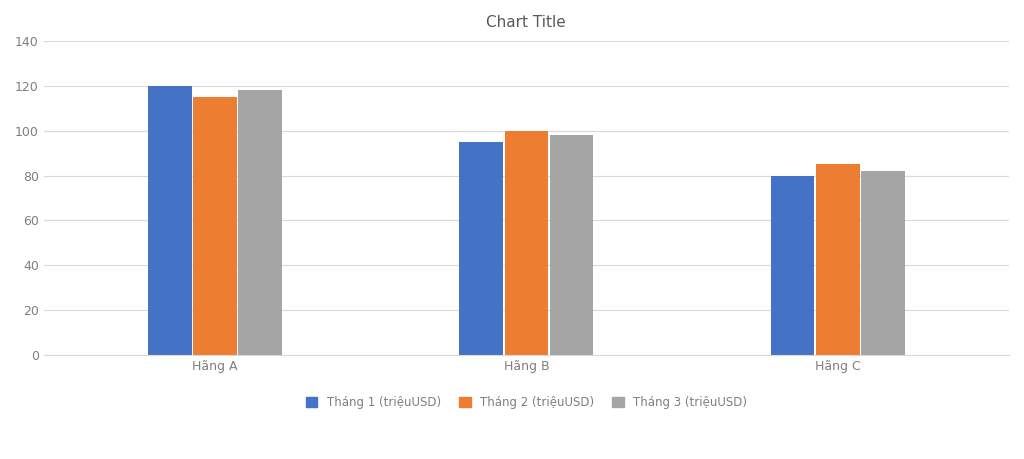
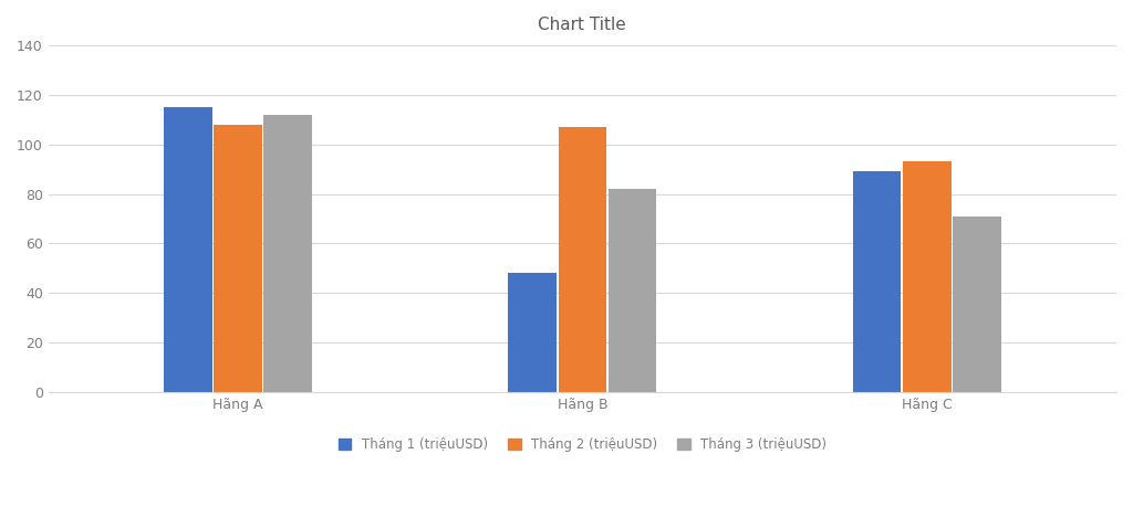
Tháng 1 (triệuUSD)/Hãng A: 120 -> 115
Tháng 2 (triệuUSD)/Hãng A: 115 -> 108
Tháng 3 (triệuUSD)/Hãng A: 118 -> 112
Tháng 1 (triệuUSD)/Hãng B: 95 -> 48
Tháng 2 (triệuUSD)/Hãng B: 100 -> 107
Tháng 3 (triệuUSD)/Hãng B: 98 -> 82
Tháng 1 (triệuUSD)/Hãng C: 80 -> 89
Tháng 2 (triệuUSD)/Hãng C: 85 -> 93
Tháng 3 (triệuUSD)/Hãng C: 82 -> 71
